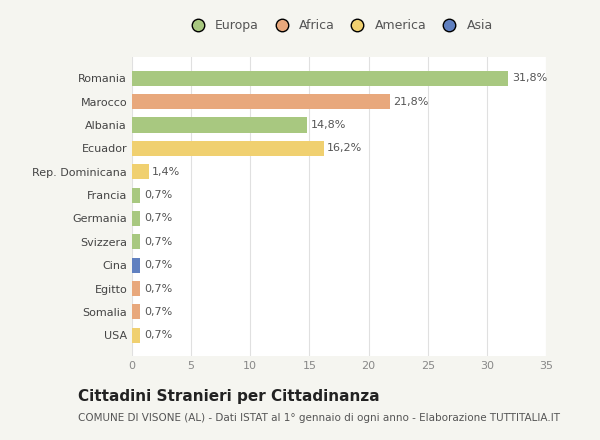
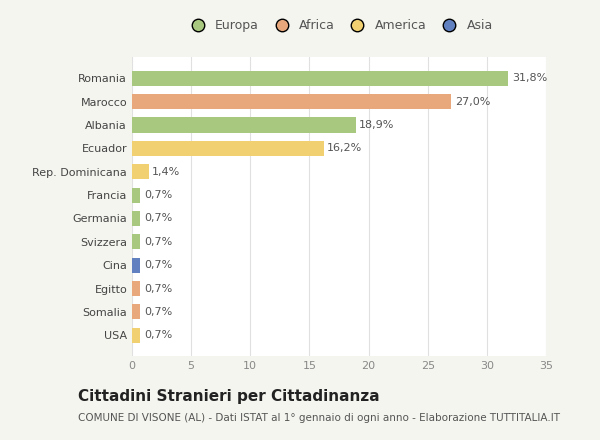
Marocco: 21,8% -> 27,0%
Albania: 14,8% -> 18,9%
